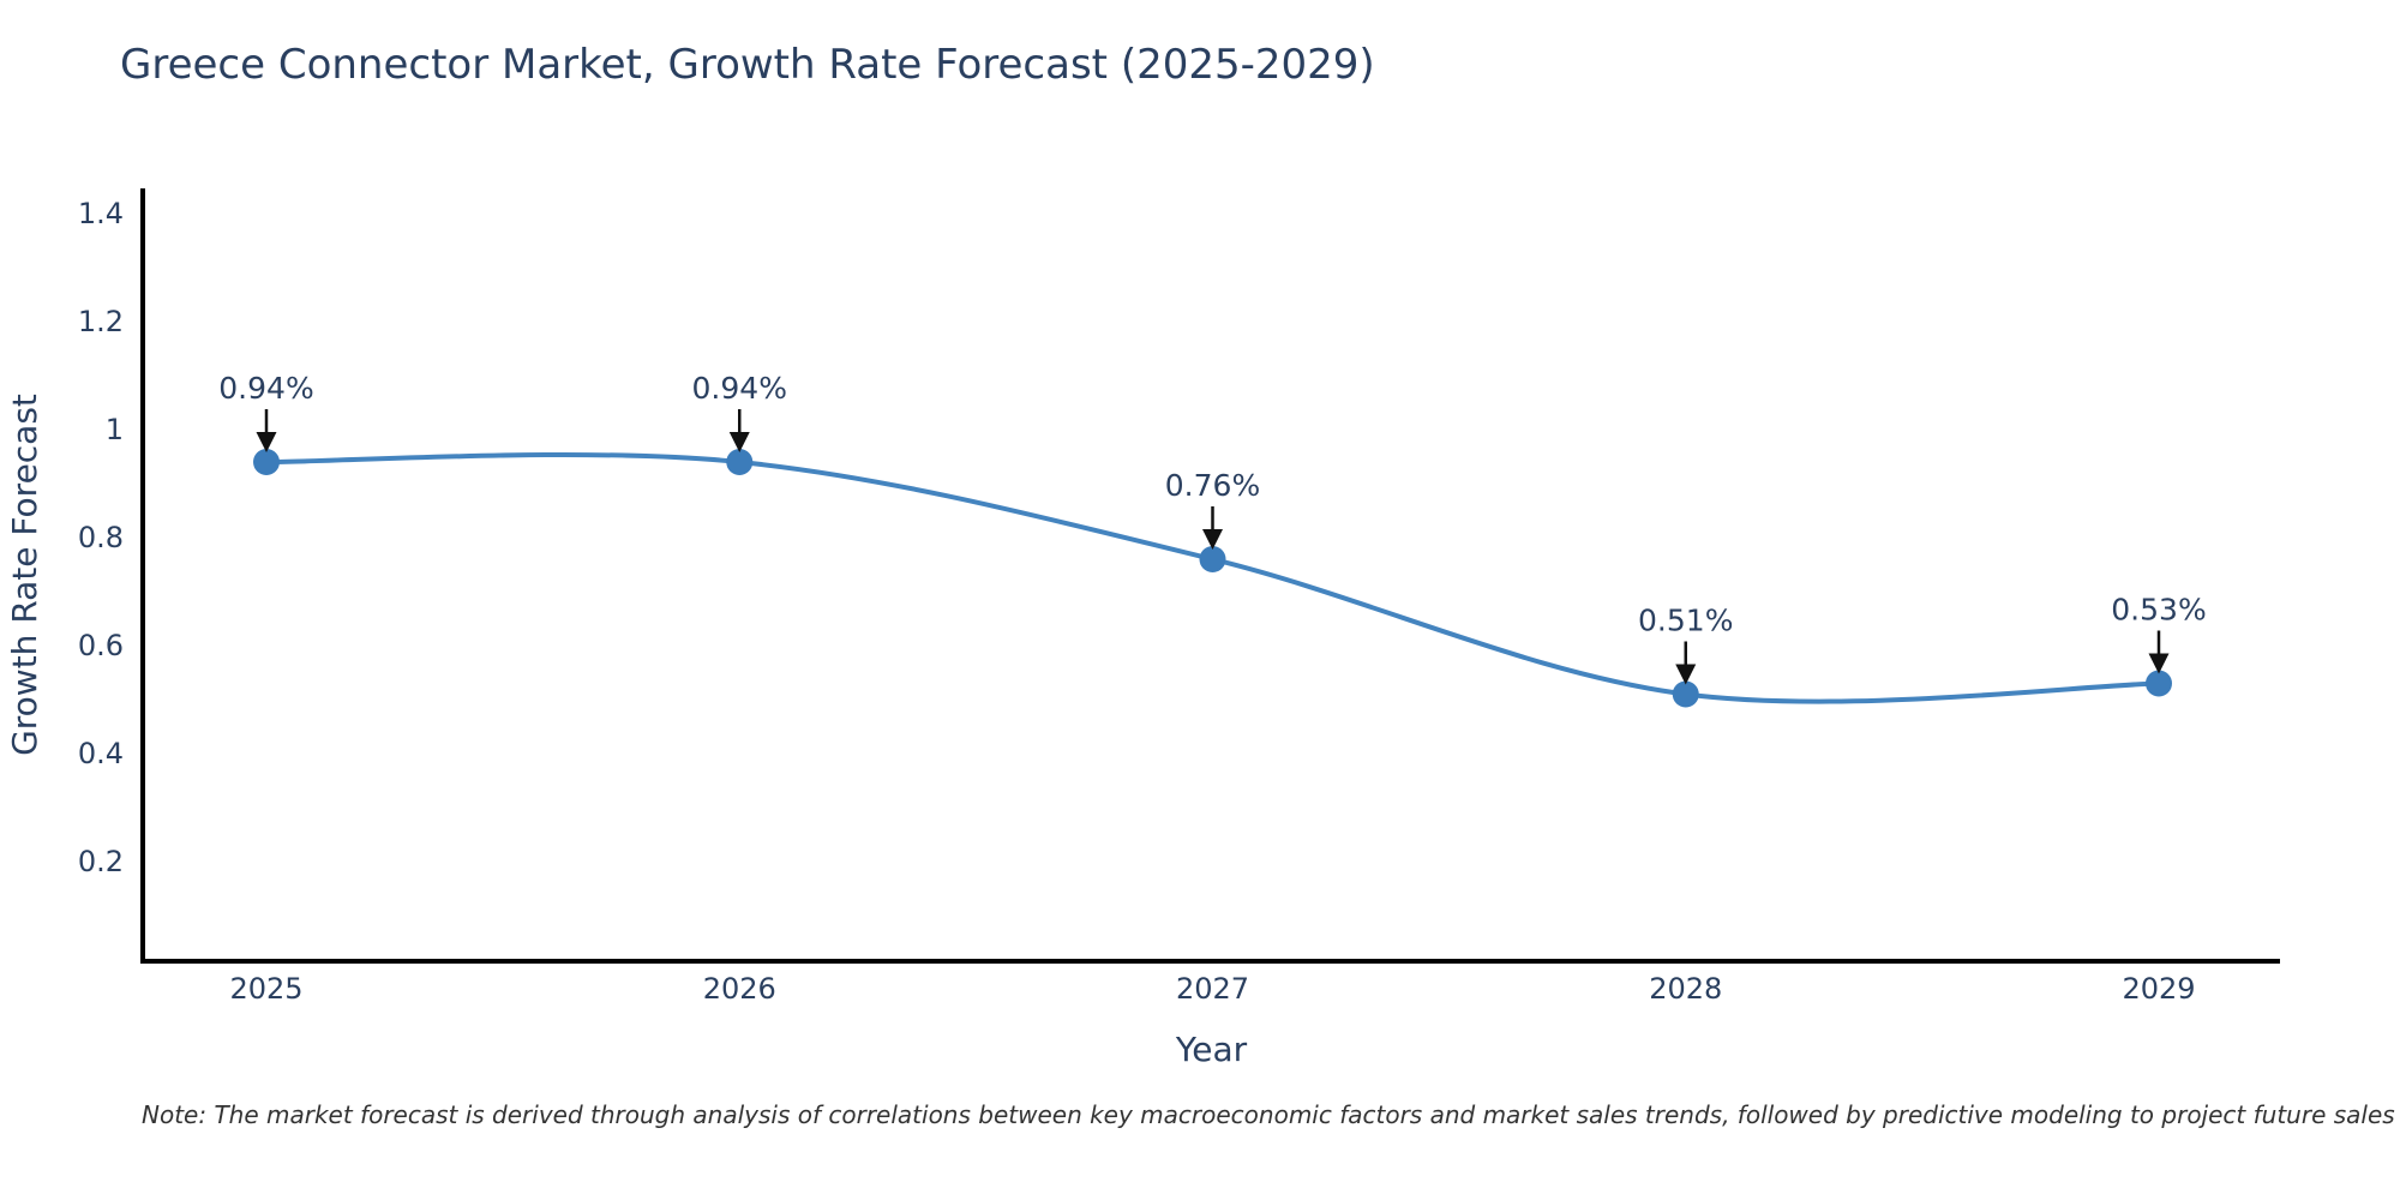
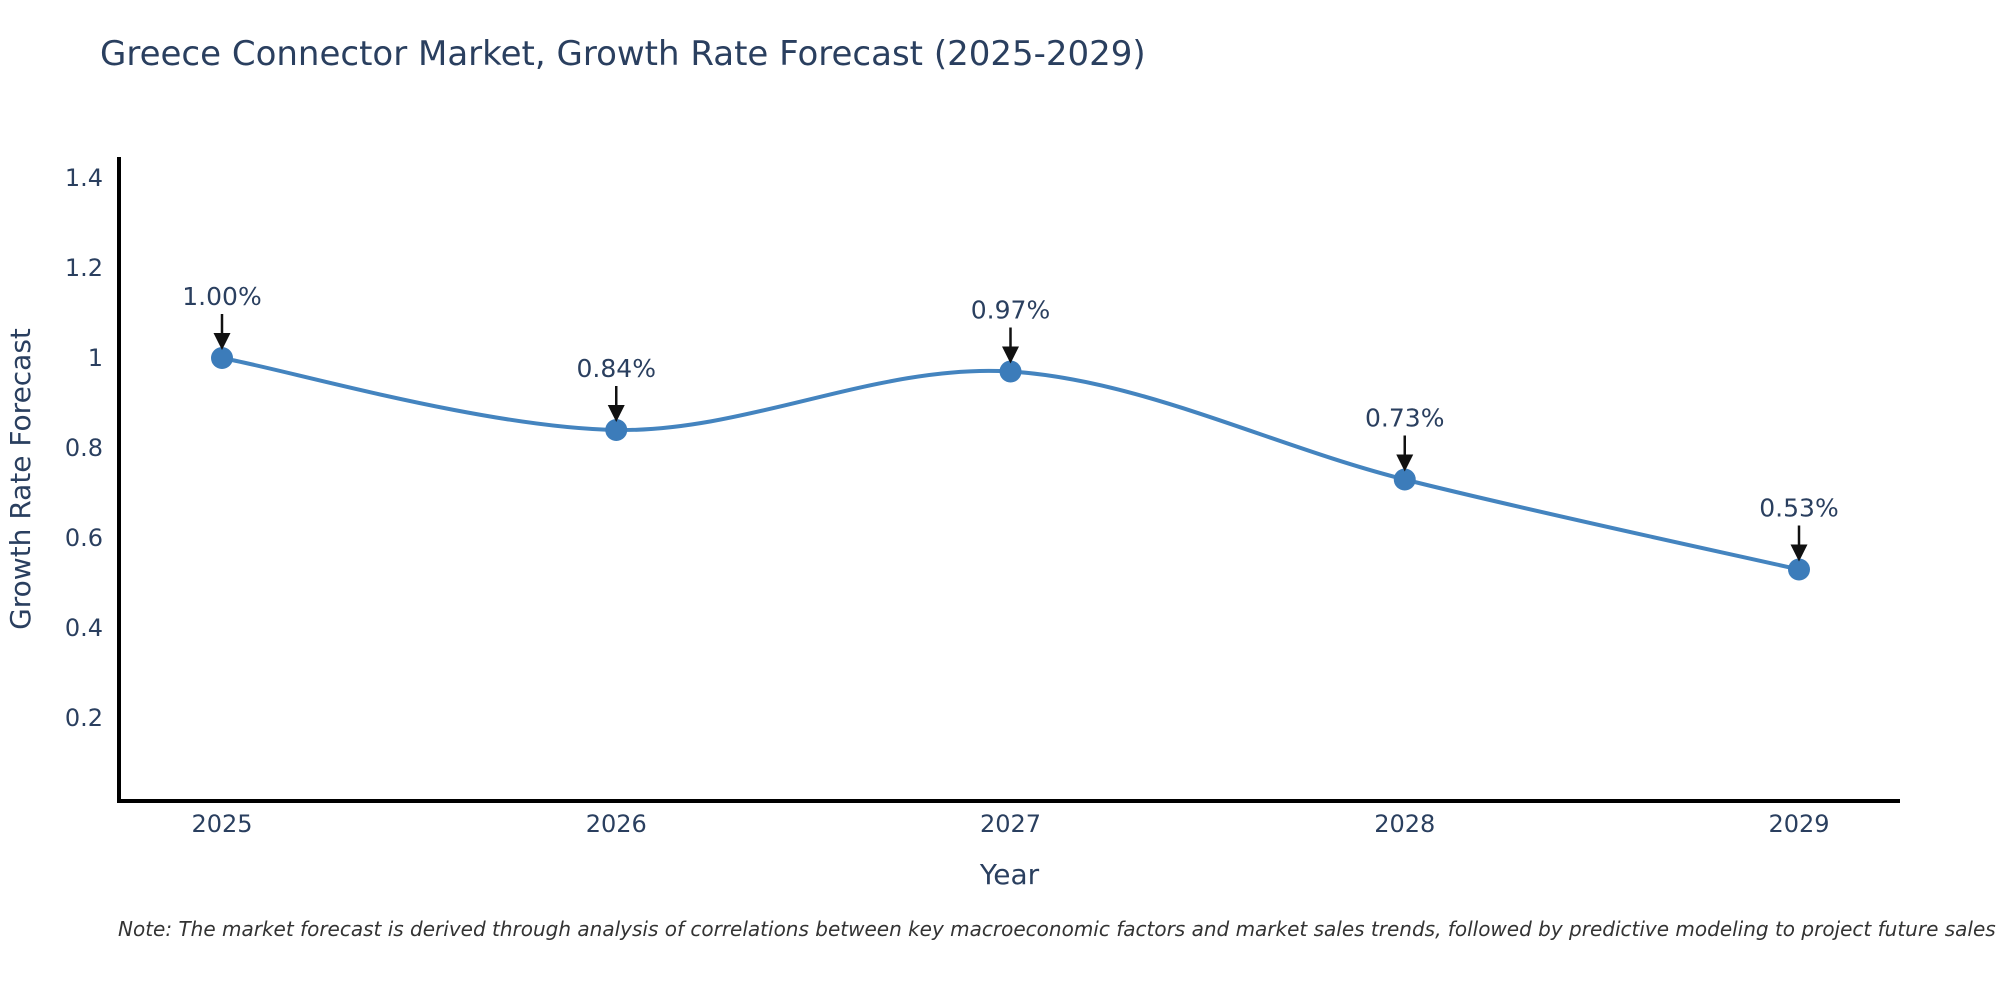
2025: 0.94% -> 1.00%
2026: 0.94% -> 0.84%
2027: 0.76% -> 0.97%
2028: 0.51% -> 0.73%
